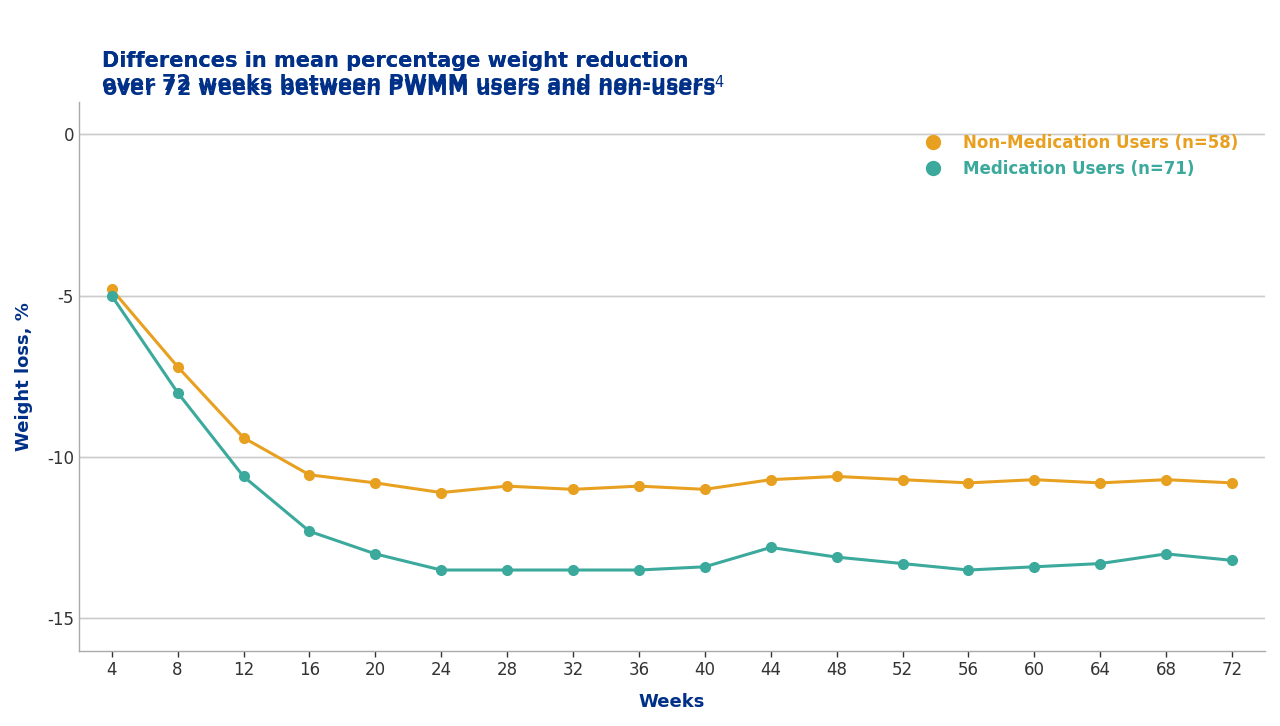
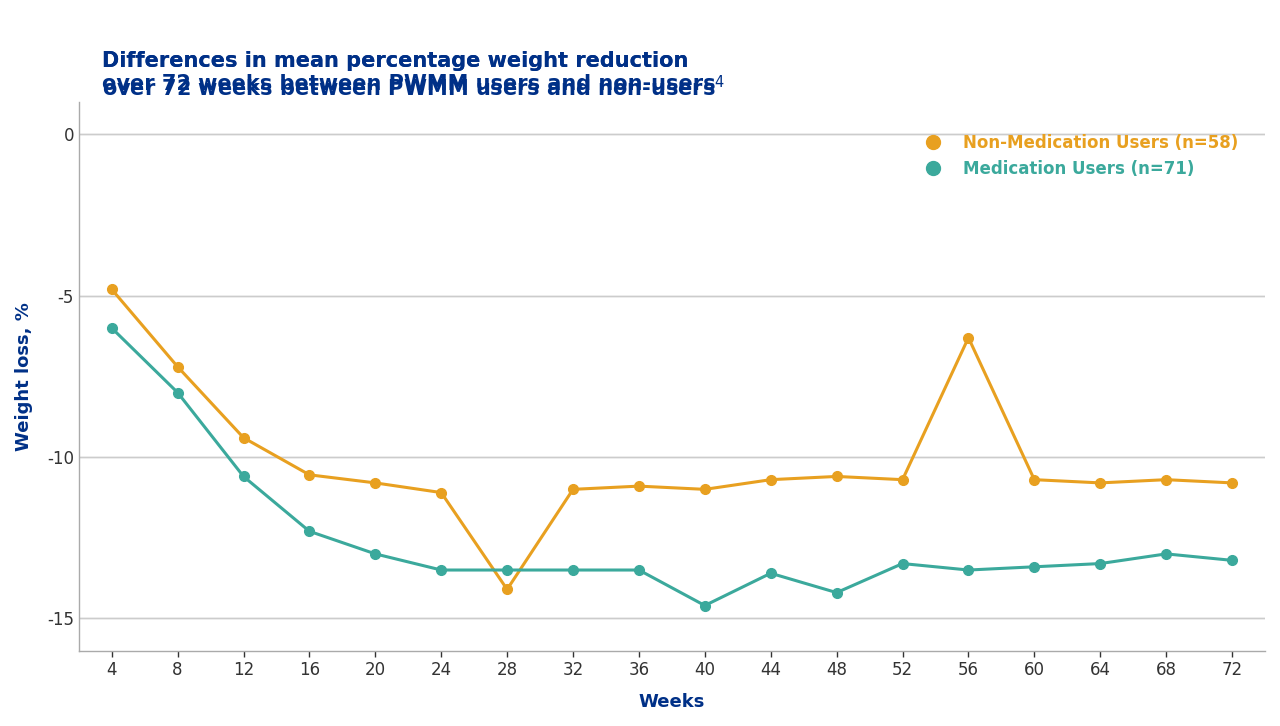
Medication Users (n=71)/4: -5.0 -> -6.0
Non-Medication Users (n=58)/28: -10.90 -> -14.10
Medication Users (n=71)/40: -13.4 -> -14.6
Medication Users (n=71)/44: -12.8 -> -13.6
Medication Users (n=71)/48: -13.1 -> -14.2
Non-Medication Users (n=58)/56: -10.80 -> -6.30
